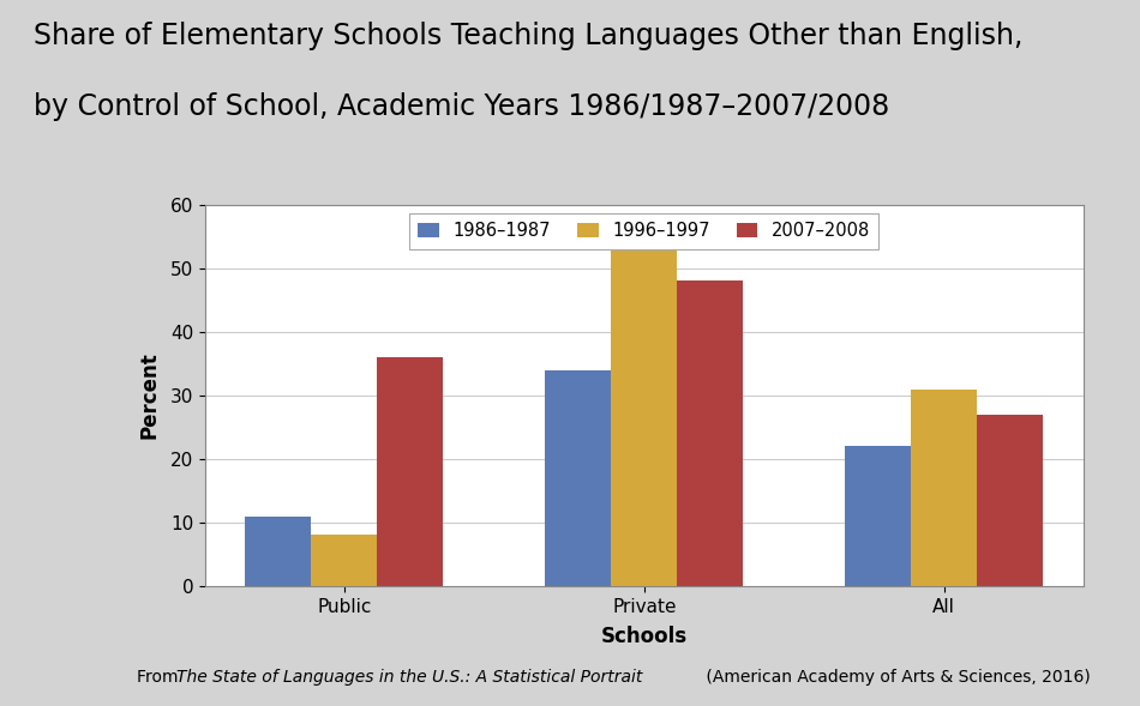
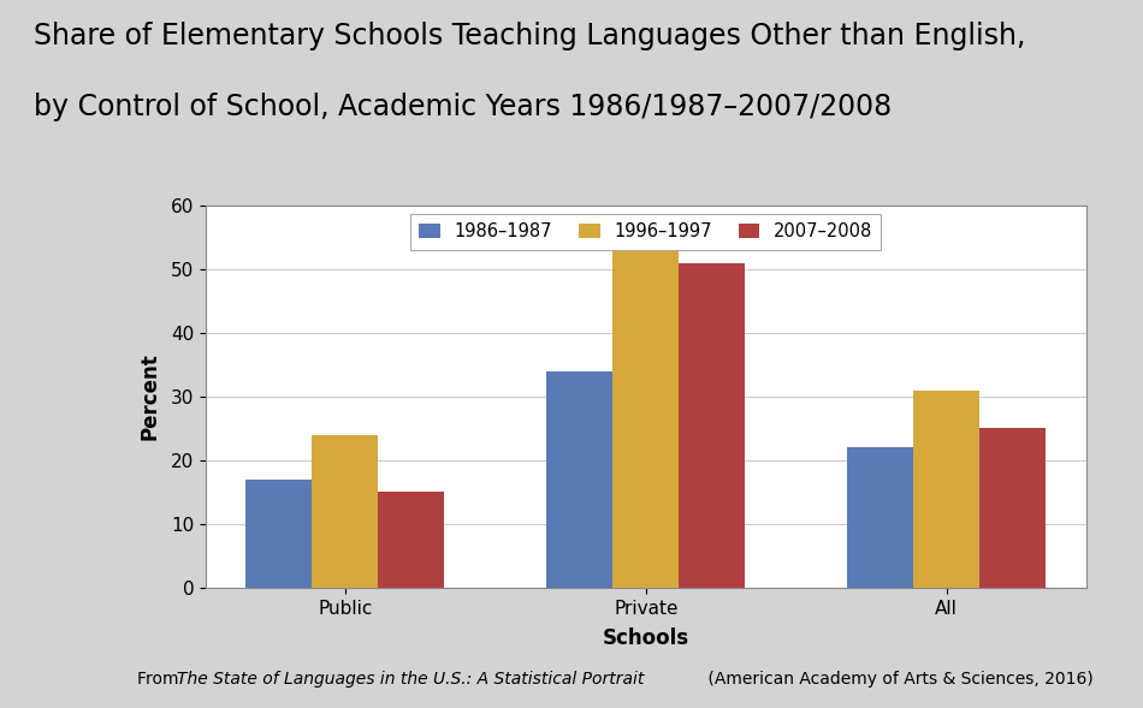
1986–1987/Public: 11 -> 17
1996–1997/Public: 8 -> 24
2007–2008/Public: 36 -> 15
2007–2008/Private: 48 -> 51
2007–2008/All: 27 -> 25
